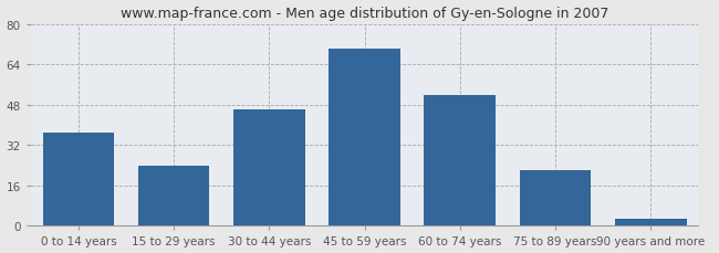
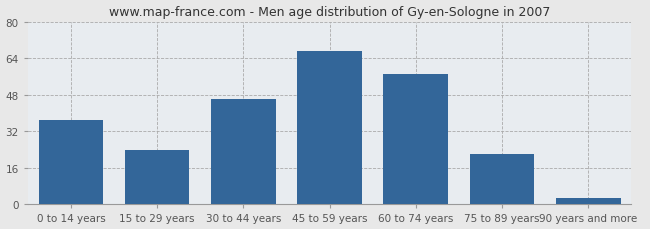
45 to 59 years: 70 -> 67
60 to 74 years: 52 -> 57
